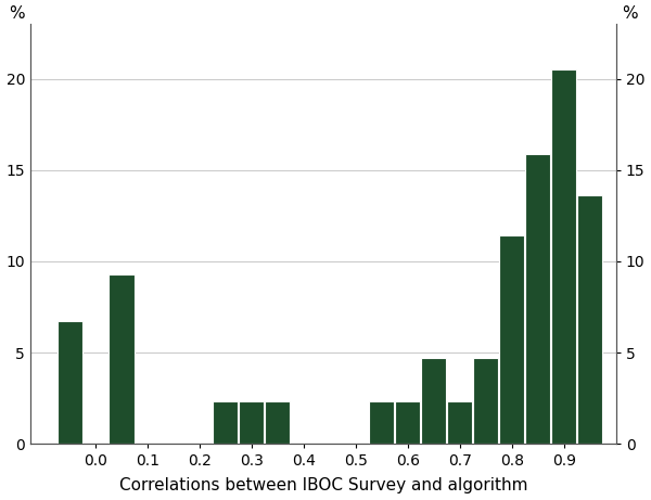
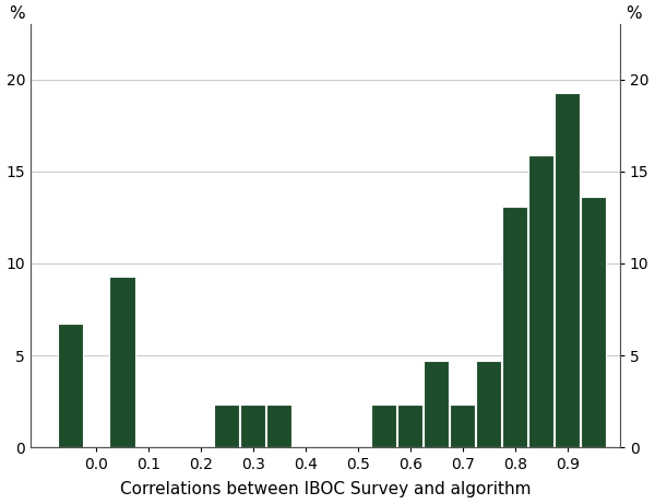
0.8: 11.4 -> 13.1
0.9: 20.5 -> 19.3
